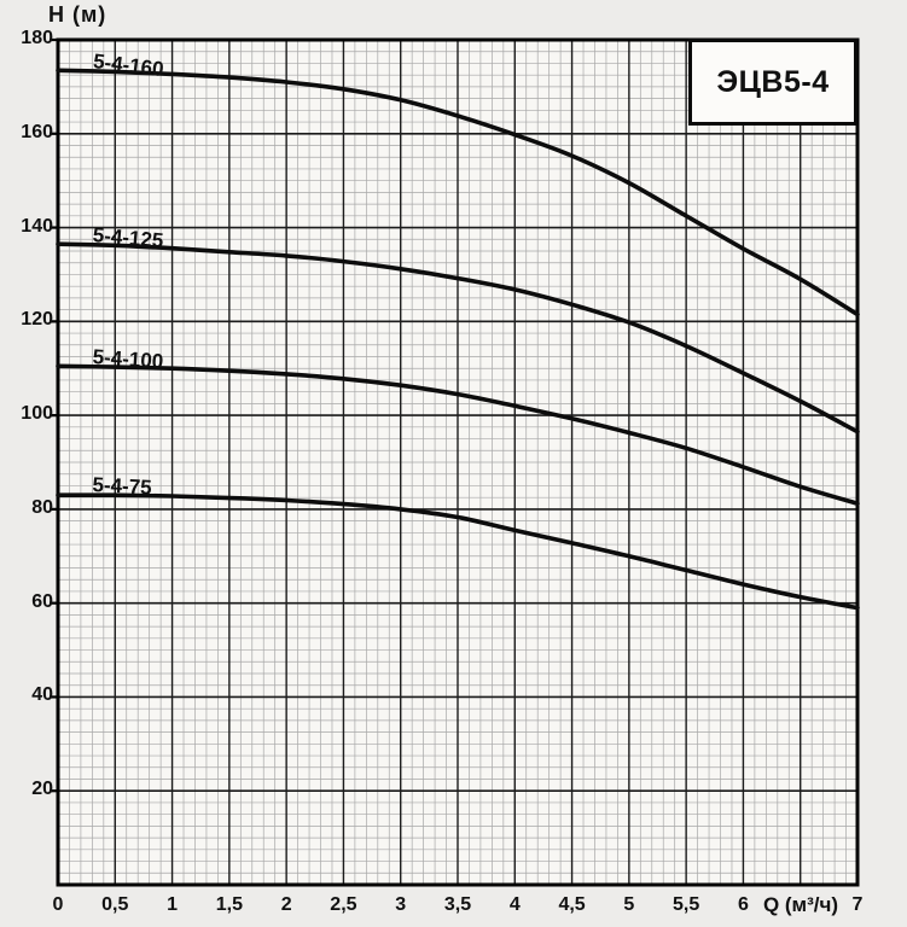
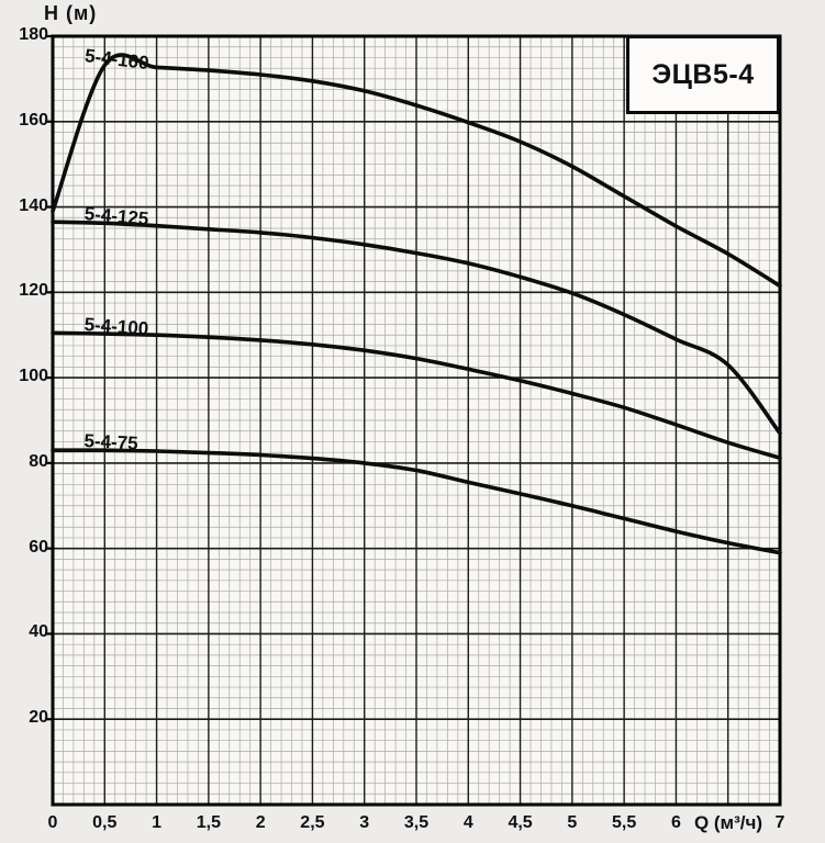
5-4-160/0: 174 -> 139
5-4-125/7: 96 -> 87
